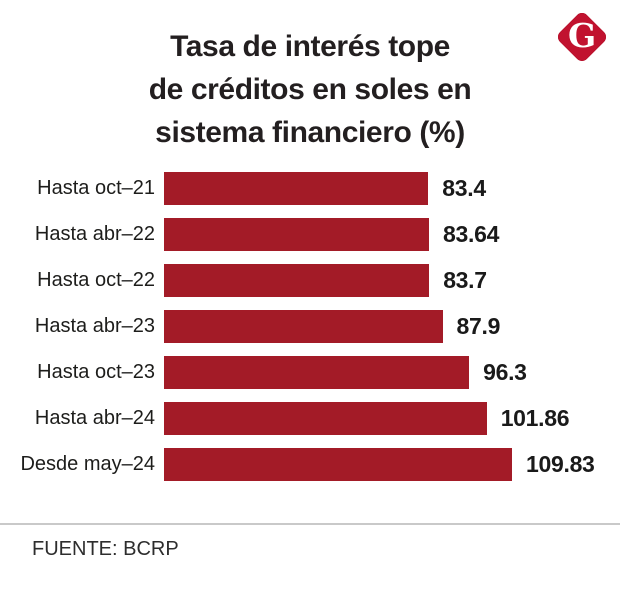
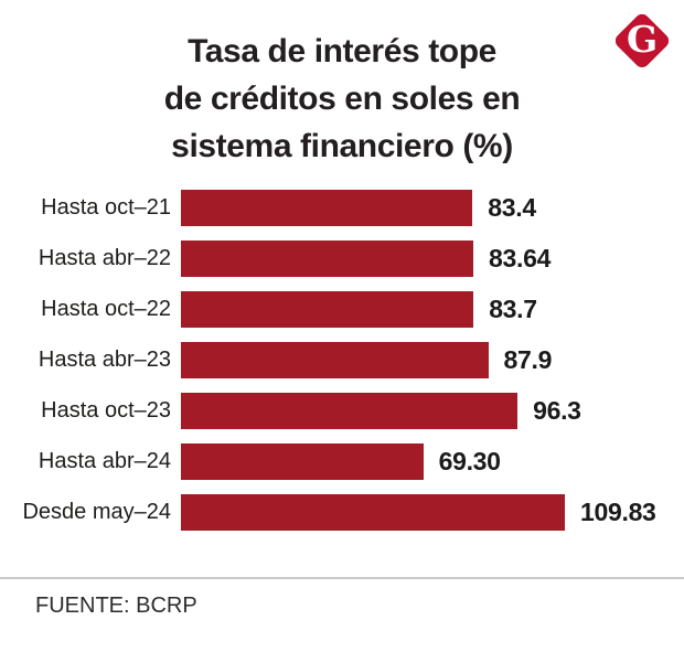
Hasta abr–24: 101.86 -> 69.30
